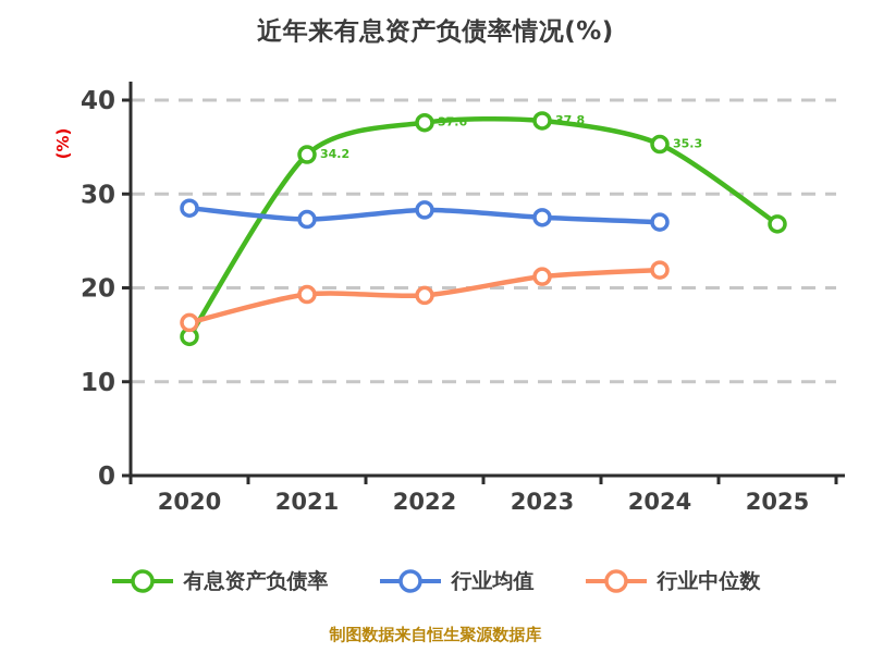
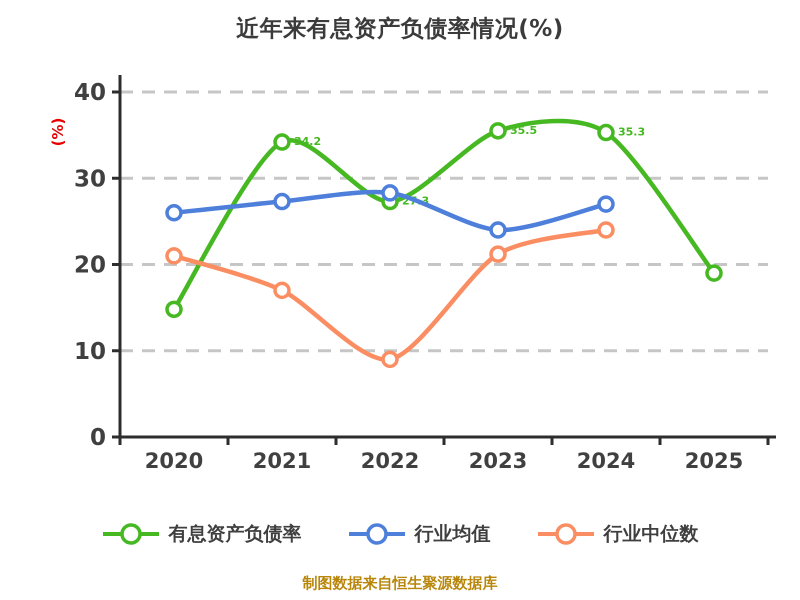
行业均值/2020: 28 -> 26
行业中位数/2020: 16 -> 21
行业中位数/2021: 19 -> 17
有息资产负债率/2022: 37.6 -> 27.3
行业中位数/2022: 19 -> 9
有息资产负债率/2023: 37.8 -> 35.5
行业均值/2023: 28 -> 24
行业中位数/2024: 22 -> 24
有息资产负债率/2025: 27 -> 19
